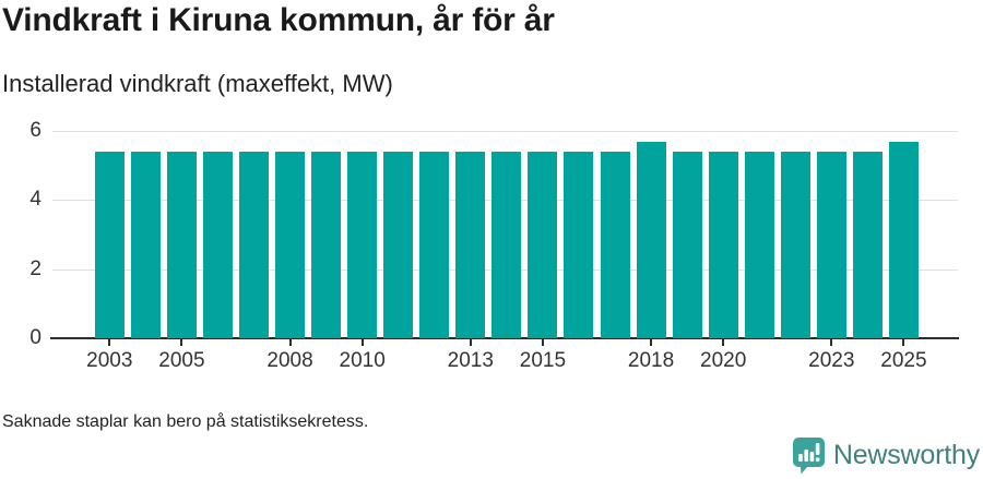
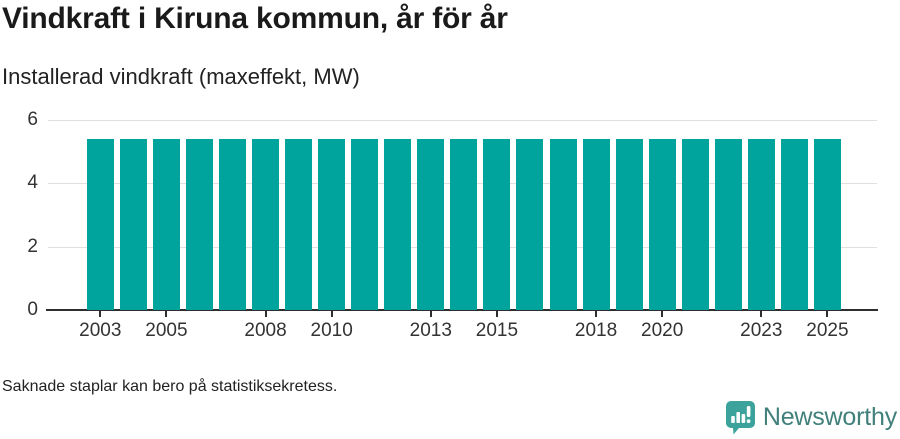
2018: 5.7 -> 5.4
2025: 5.7 -> 5.4
